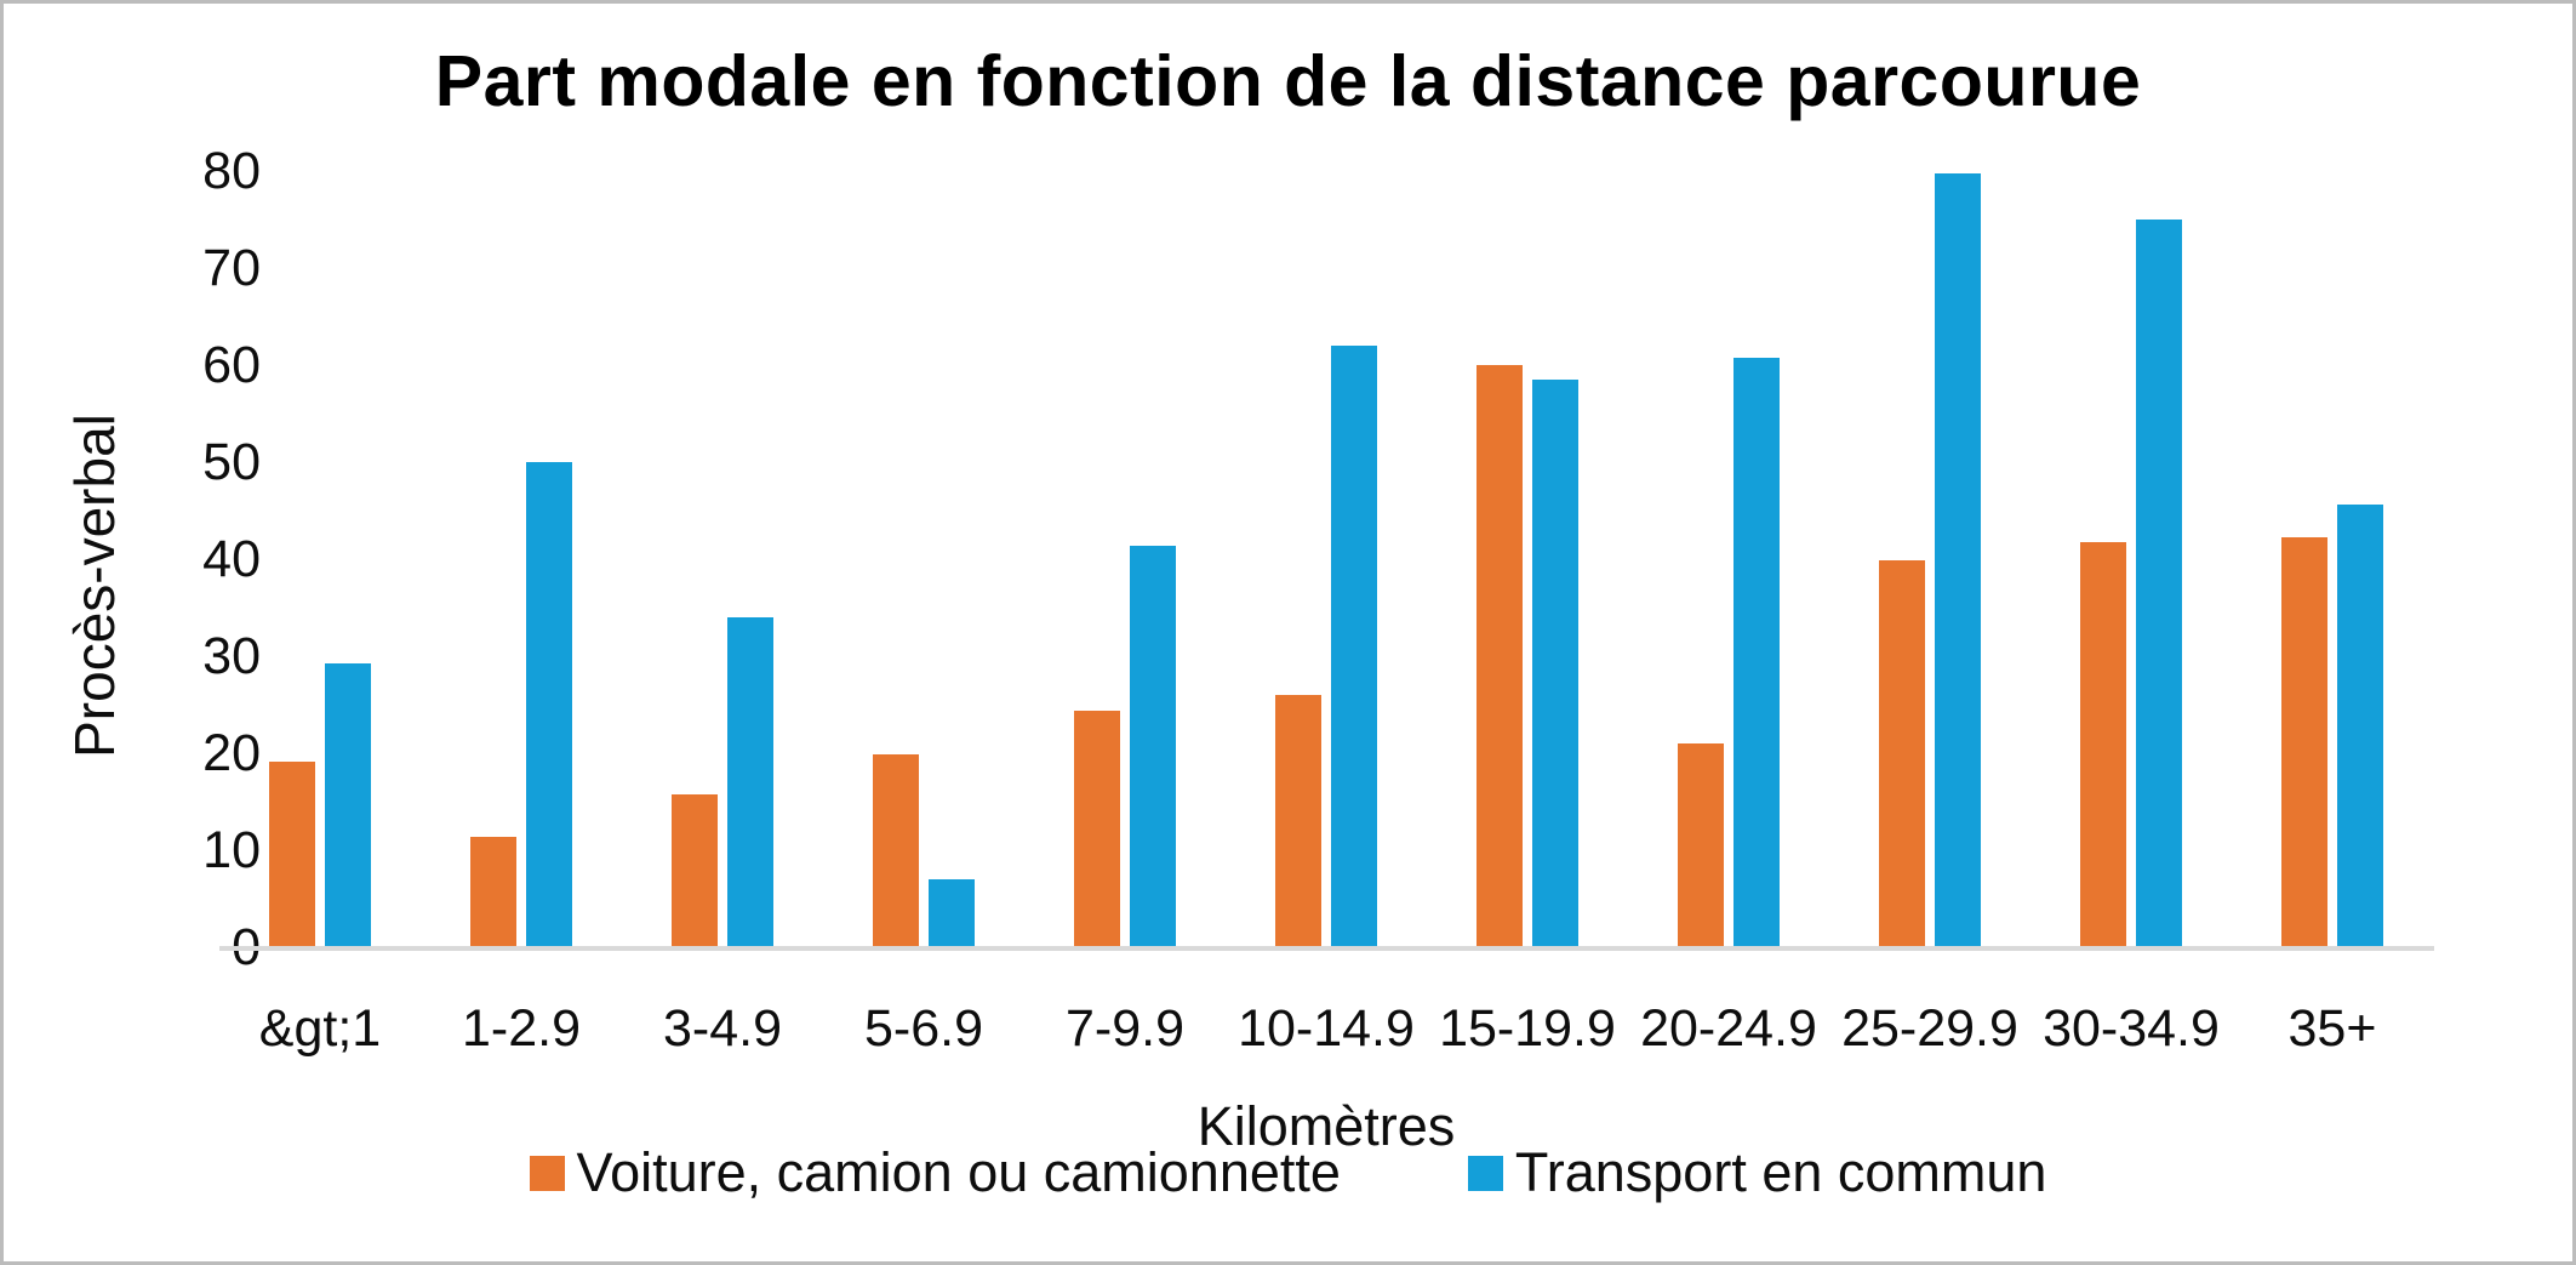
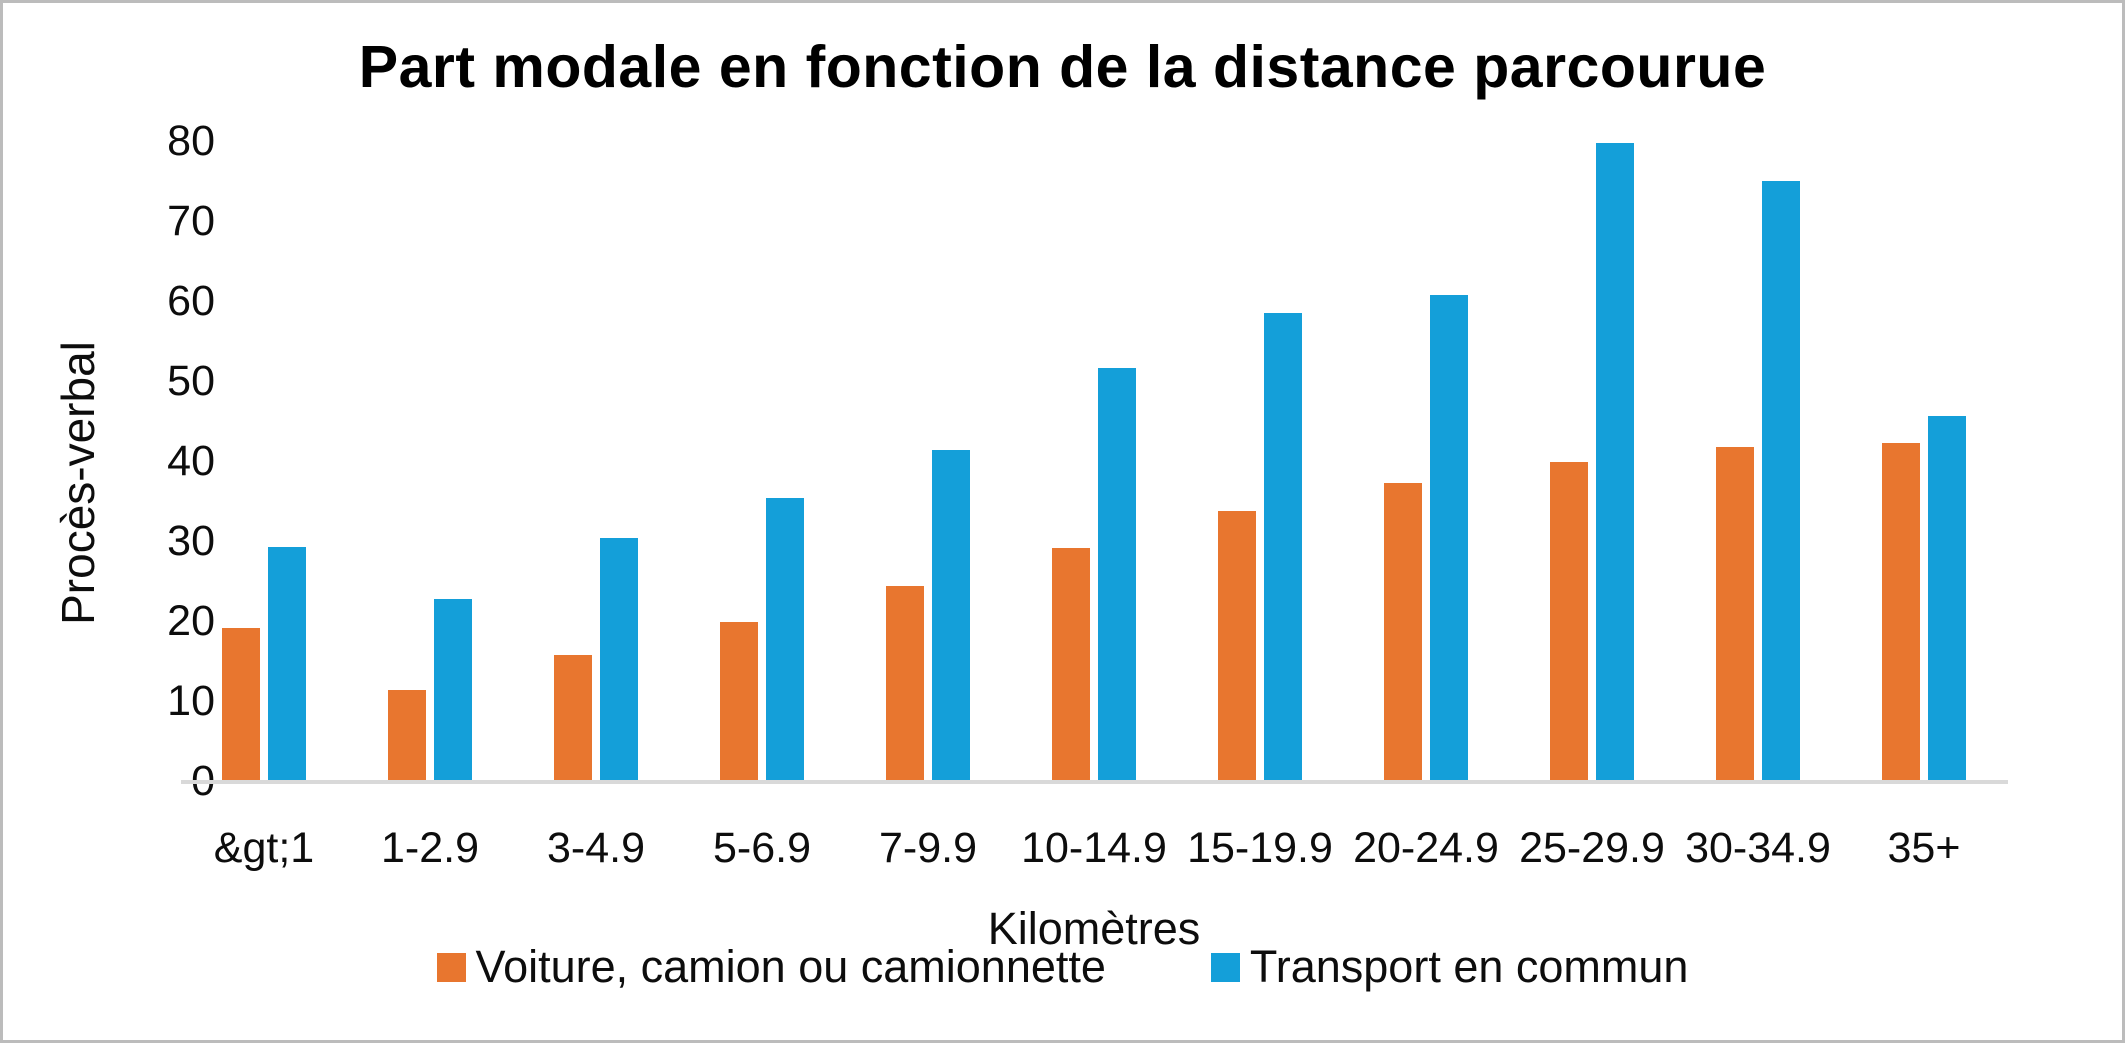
Transport en commun/1-2.9: 50 -> 23
Transport en commun/3-4.9: 34 -> 30
Transport en commun/5-6.9: 7 -> 35
Voiture, camion ou camionnette/10-14.9: 26 -> 29
Transport en commun/10-14.9: 62 -> 52
Voiture, camion ou camionnette/15-19.9: 60 -> 34
Voiture, camion ou camionnette/20-24.9: 21 -> 37
